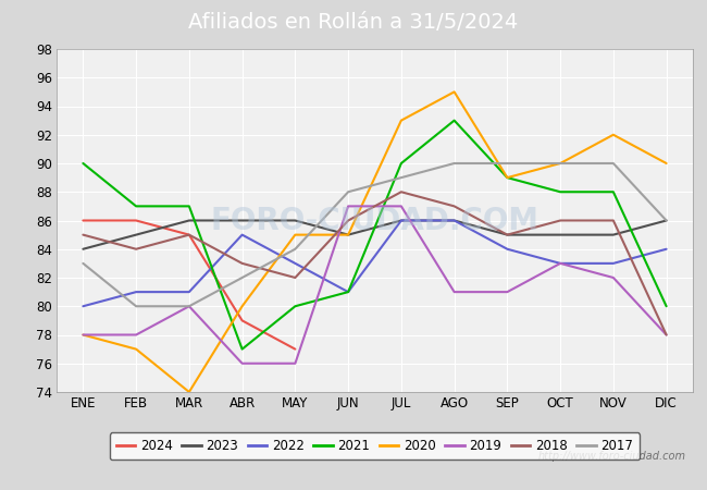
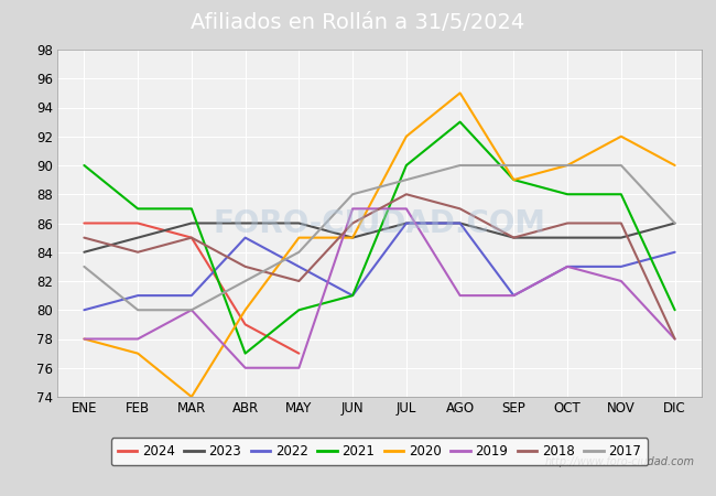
2020/JUL: 93 -> 92
2022/SEP: 84 -> 81
